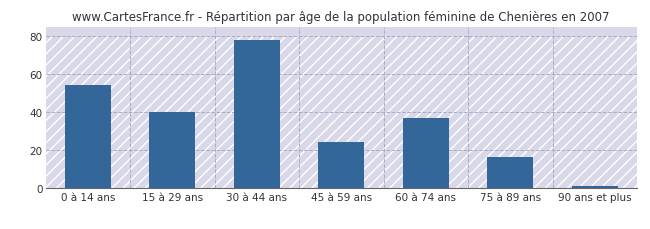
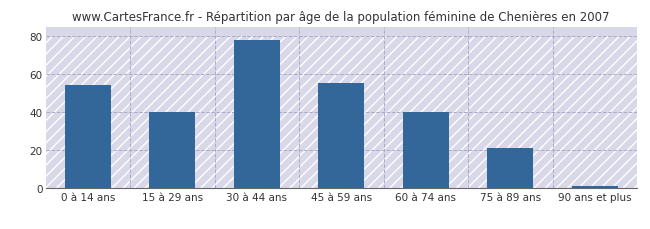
45 à 59 ans: 24 -> 55
60 à 74 ans: 37 -> 40
75 à 89 ans: 16 -> 21
